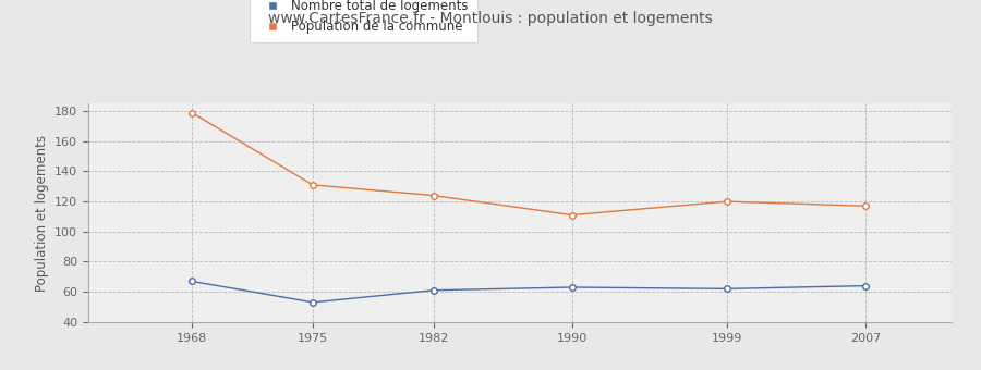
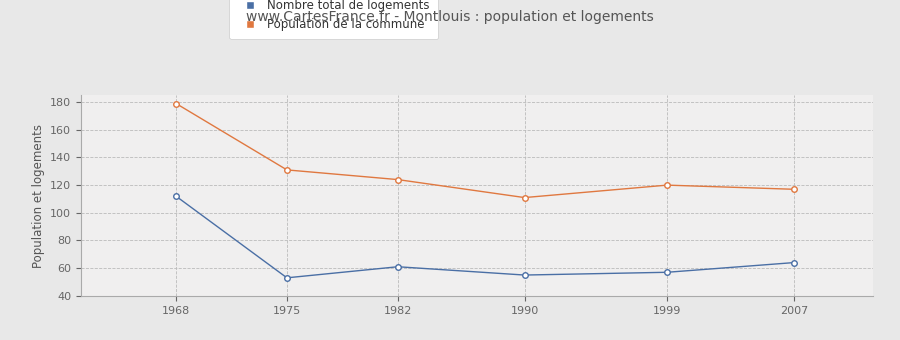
Nombre total de logements/1968: 67 -> 112
Nombre total de logements/1990: 63 -> 55
Nombre total de logements/1999: 62 -> 57
